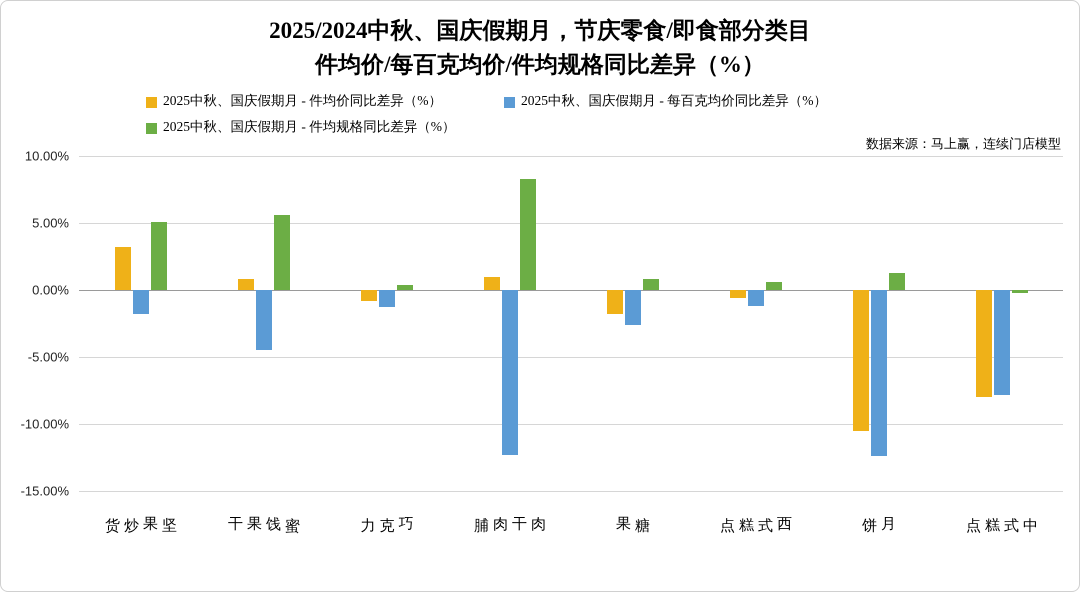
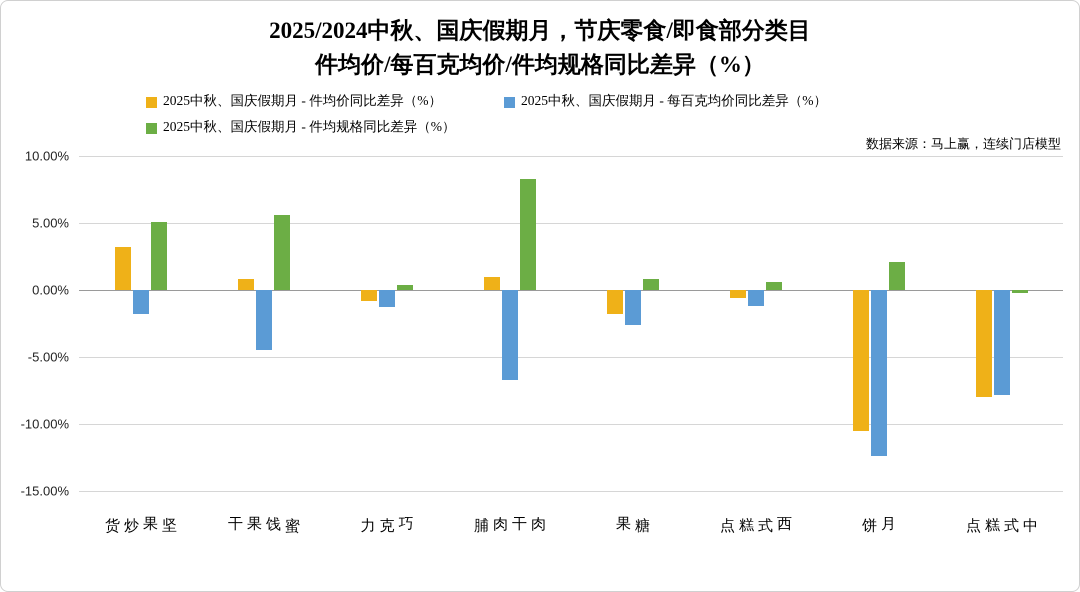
2025中秋、国庆假期月 - 每百克均价同比差异（%）/肉干肉脯: -12.3% -> -6.7%
2025中秋、国庆假期月 - 件均规格同比差异（%）/月饼: 1.3% -> 2.1%
